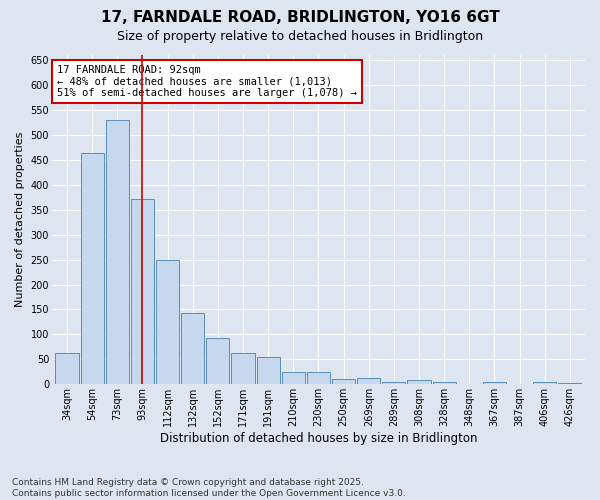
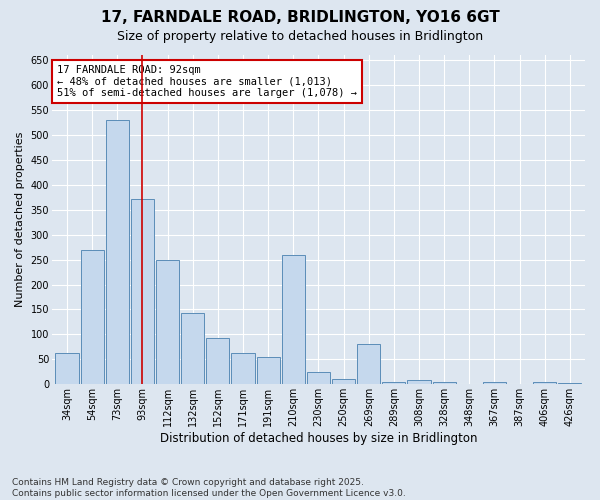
54sqm: 463 -> 270
210sqm: 25 -> 260
269sqm: 12 -> 80
